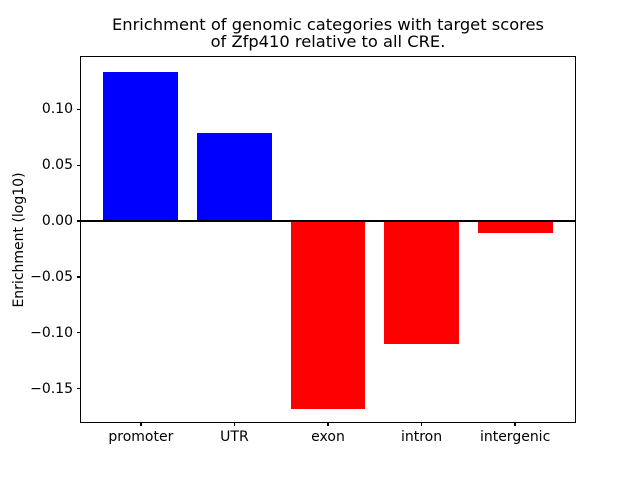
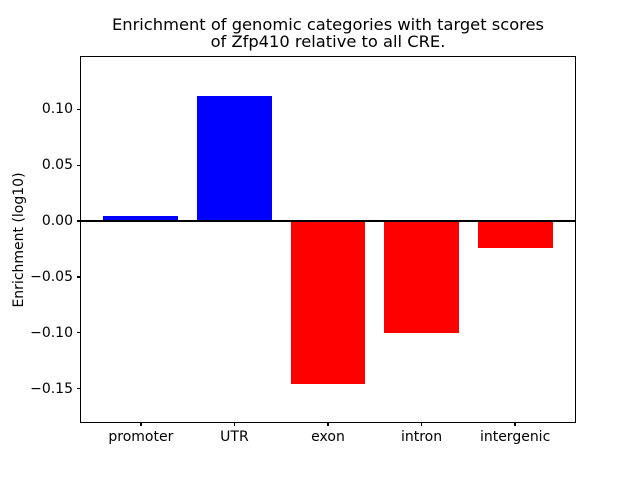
promoter: 0.134 -> 0.005
UTR: 0.079 -> 0.112
exon: -0.168 -> -0.146
intron: -0.110 -> -0.100
intergenic: -0.011 -> -0.024
